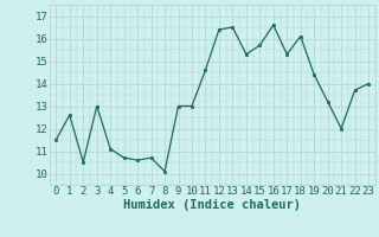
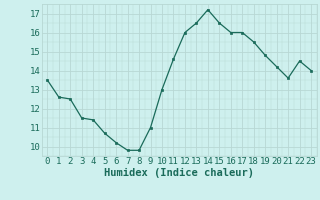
0: 11.5 -> 13.5
2: 10.5 -> 12.5
3: 13.0 -> 11.5
4: 11.1 -> 11.4
6: 10.6 -> 10.2
7: 10.7 -> 9.8
8: 10.1 -> 9.8
9: 13.0 -> 11.0
12: 16.4 -> 16.0
14: 15.3 -> 17.2
15: 15.7 -> 16.5
16: 16.6 -> 16.0
17: 15.3 -> 16.0
18: 16.1 -> 15.5
19: 14.4 -> 14.8
20: 13.2 -> 14.2
21: 12.0 -> 13.6
22: 13.7 -> 14.5
